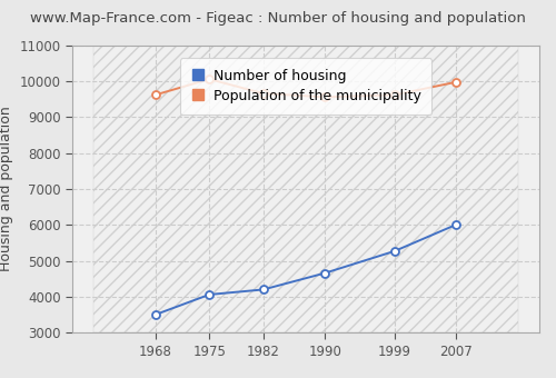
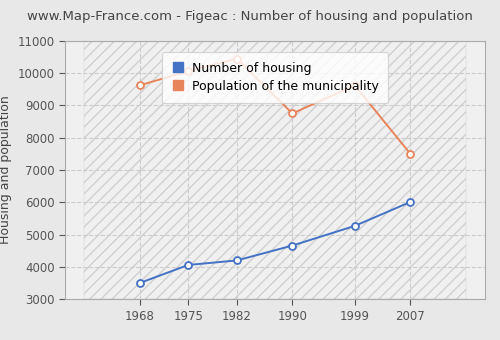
Population of the municipality/1982: 9660 -> 10450
Population of the municipality/1990: 9560 -> 8750
Population of the municipality/2007: 9980 -> 7500
